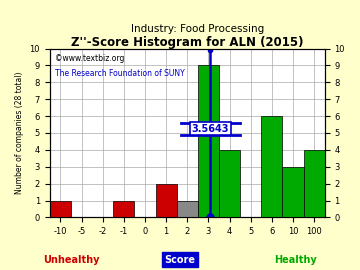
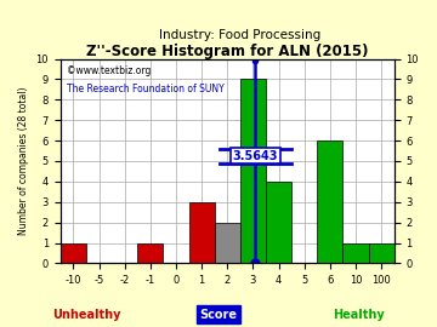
1: 2 -> 3
2: 1 -> 2
10: 3 -> 1
100: 4 -> 1
